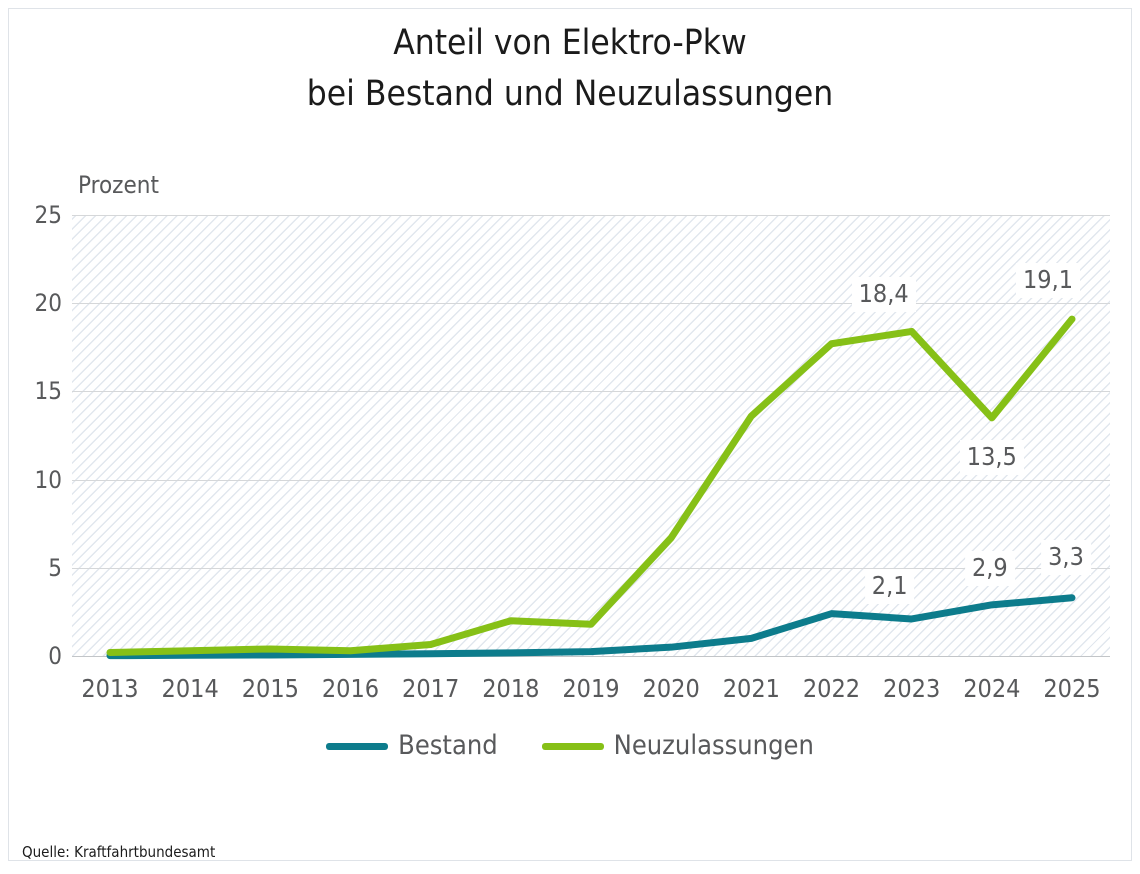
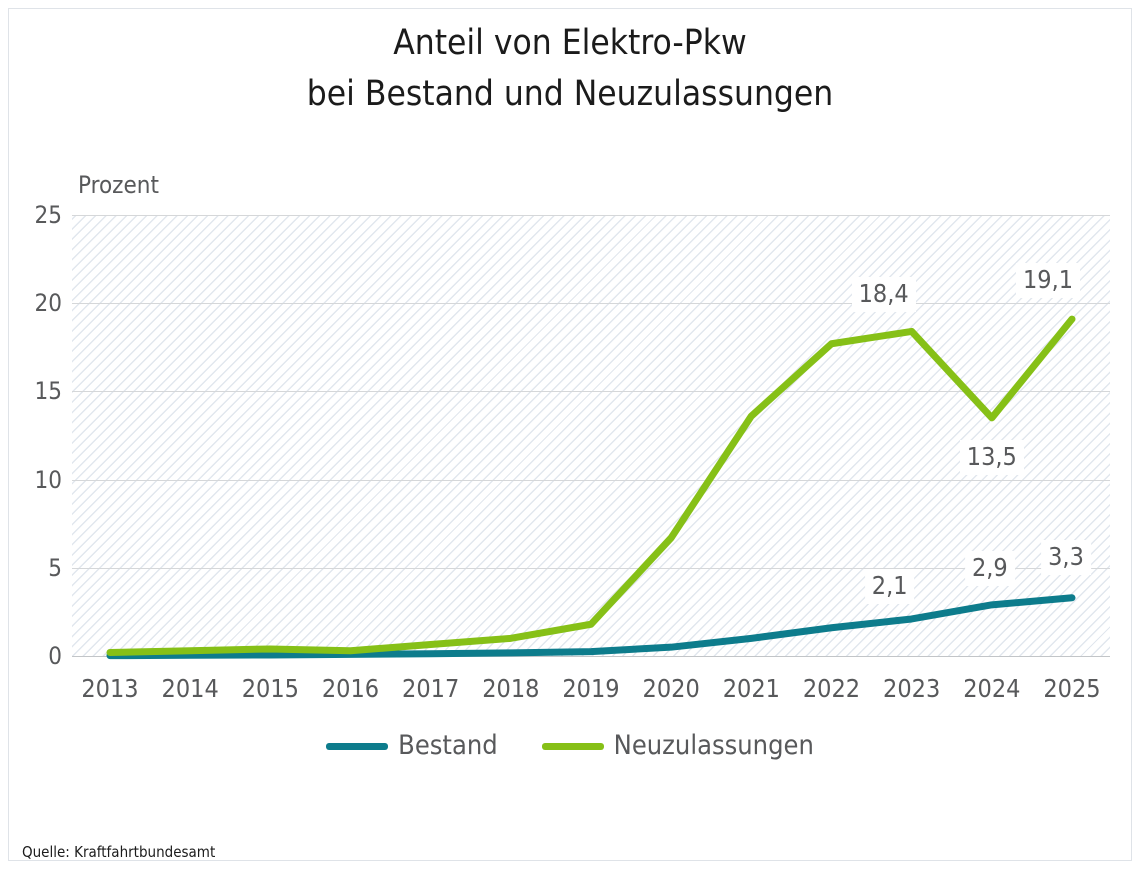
Neuzulassungen/2018: 2.0 -> 1.0
Bestand/2022: 2.4 -> 1.6
